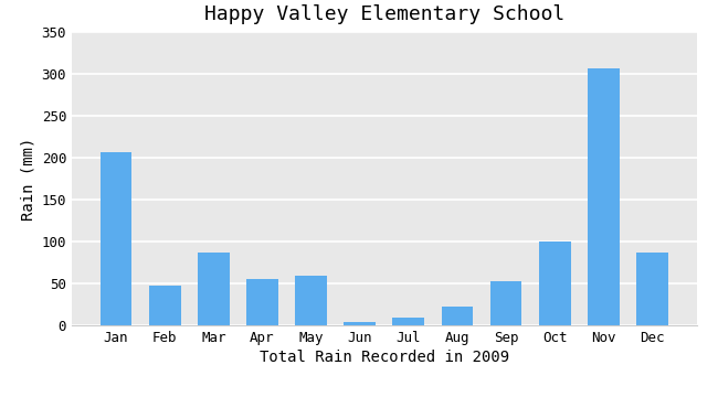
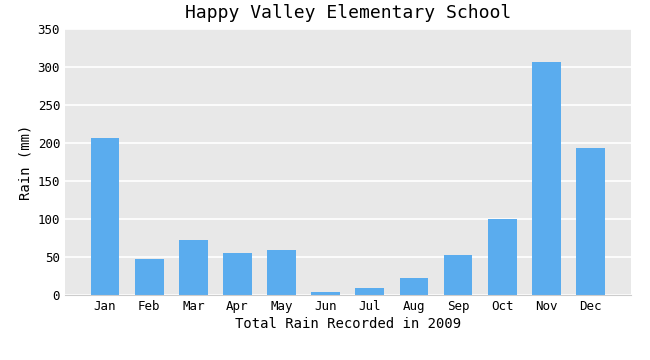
Mar: 87 -> 72
Dec: 87 -> 194
